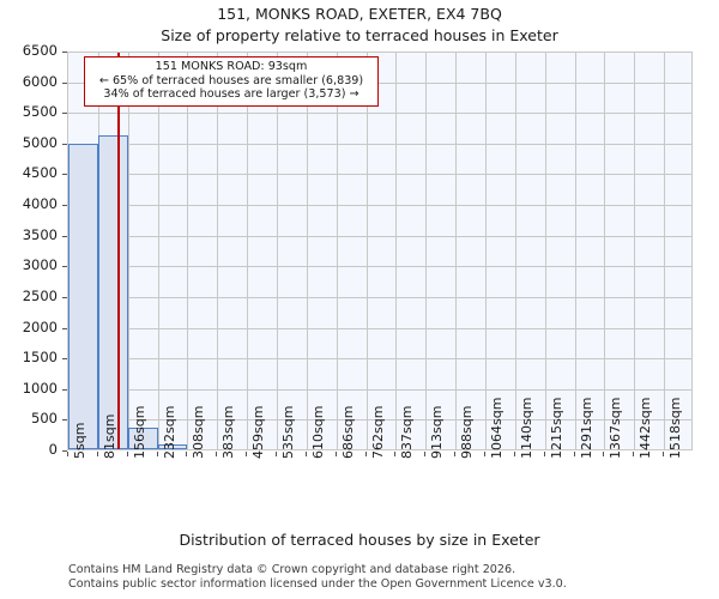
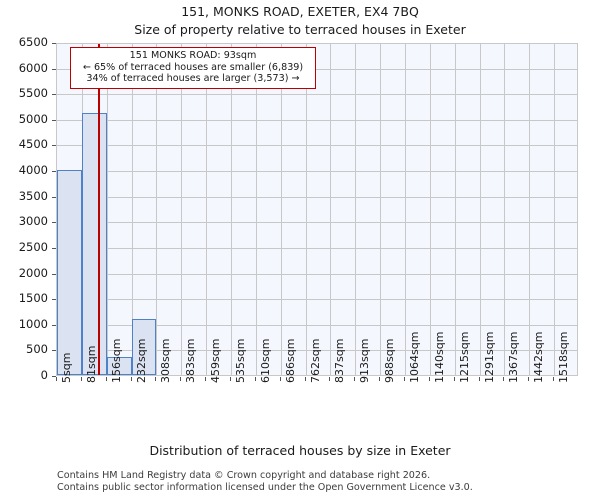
5sqm: 5000 -> 4000
232sqm: 100 -> 1100
